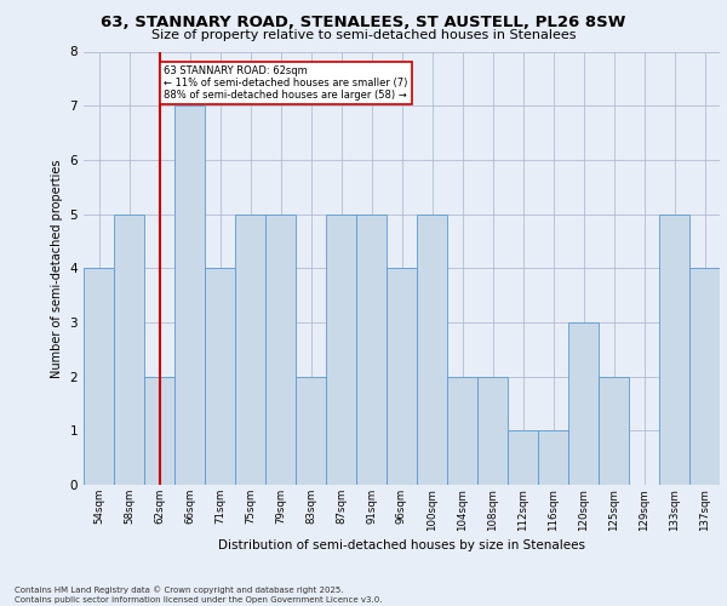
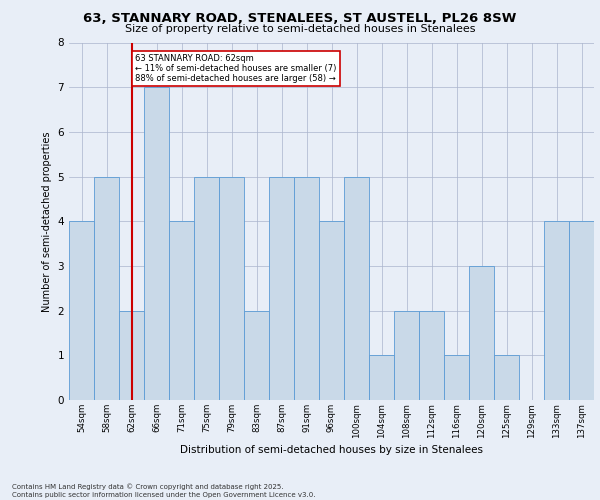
104sqm: 2 -> 1
112sqm: 1 -> 2
125sqm: 2 -> 1
133sqm: 5 -> 4
